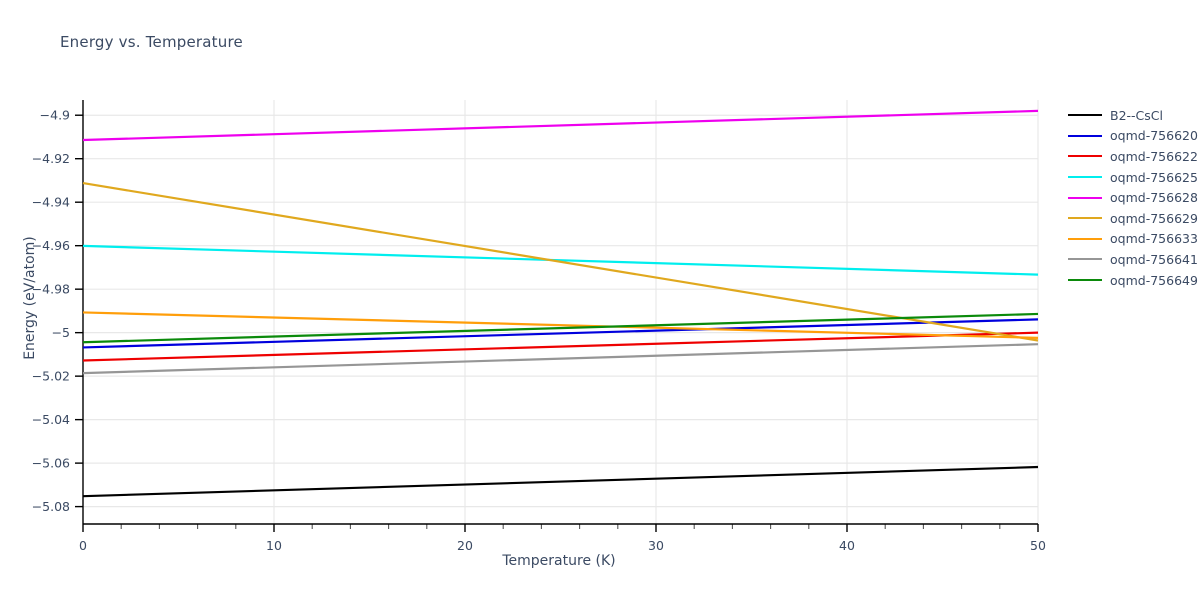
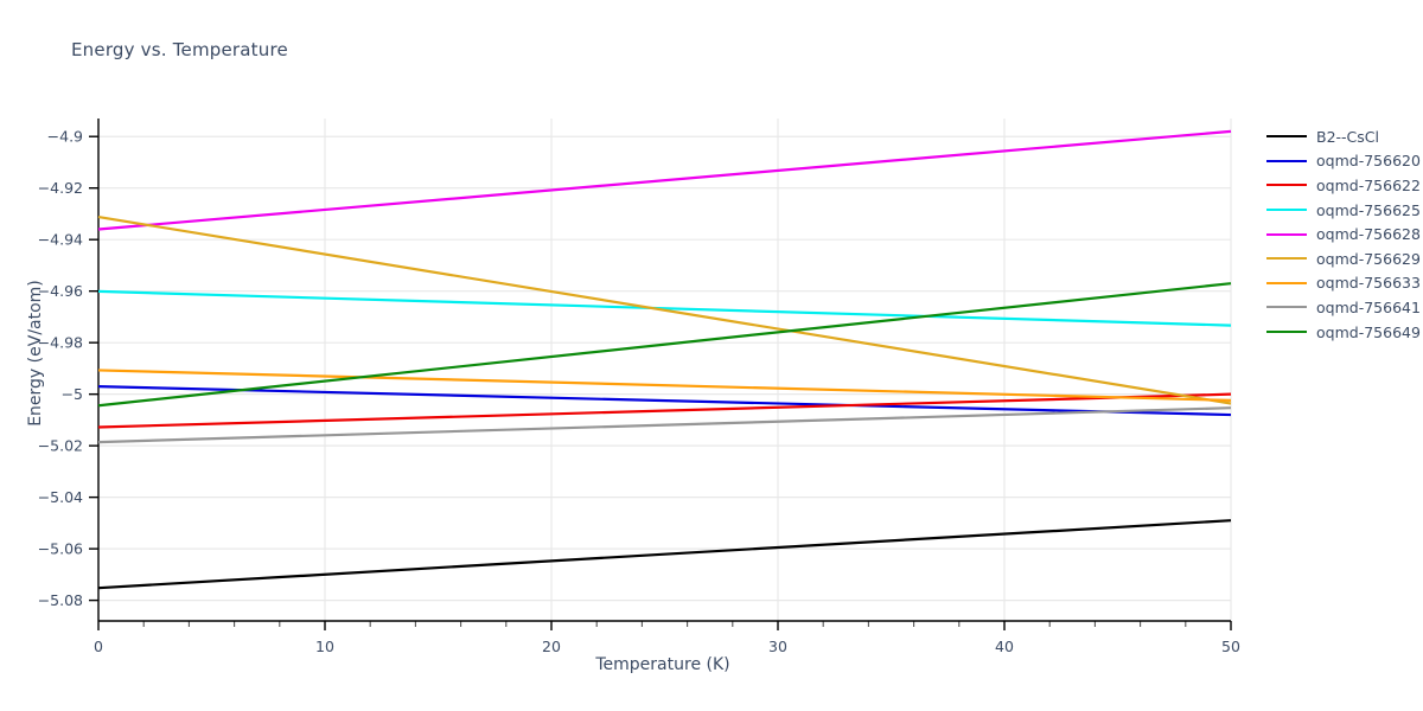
oqmd-756620/0: -5.007 -> -4.997
oqmd-756628/0: -4.911 -> -4.936
B2--CsCl/50: -5.062 -> -5.049
oqmd-756620/50: -4.994 -> -5.008
oqmd-756649/50: -4.991 -> -4.957
